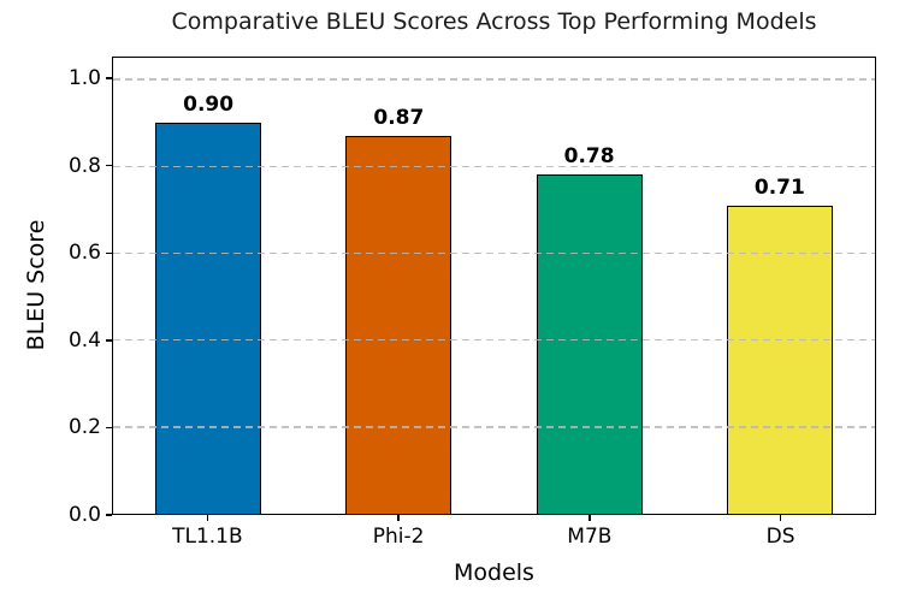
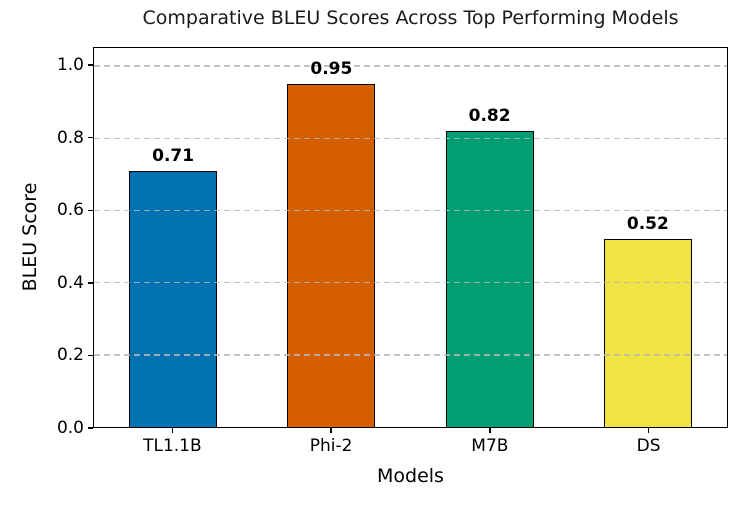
TL1.1B: 0.90 -> 0.71
Phi-2: 0.87 -> 0.95
M7B: 0.78 -> 0.82
DS: 0.71 -> 0.52
